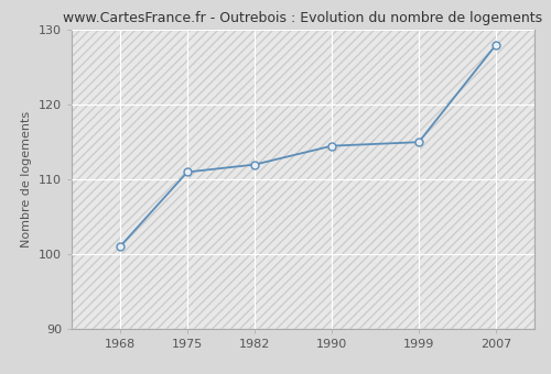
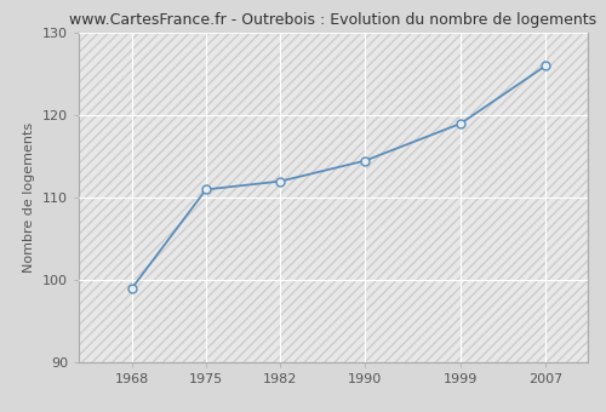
1968: 101.0 -> 99.0
1999: 115.0 -> 119.0
2007: 128.0 -> 126.0
